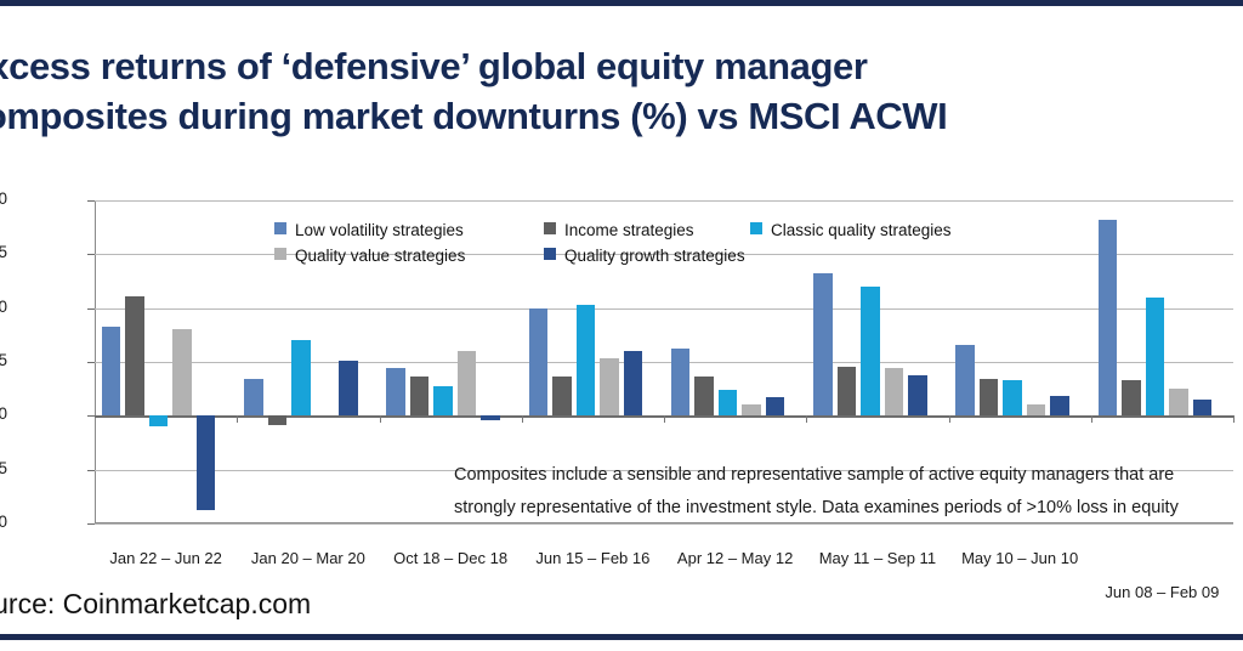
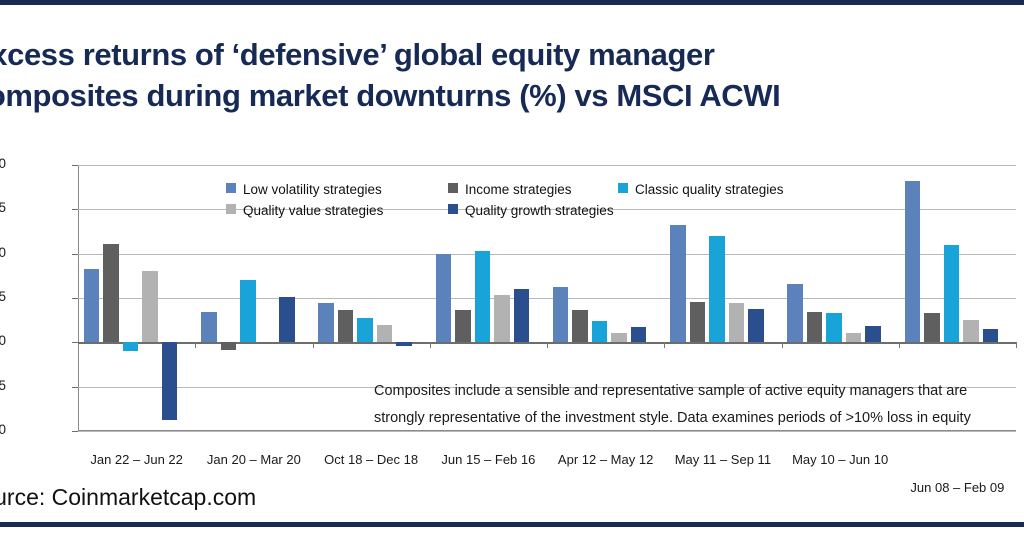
Quality value strategies/Oct 18 – Dec 18: 6 -> 2
